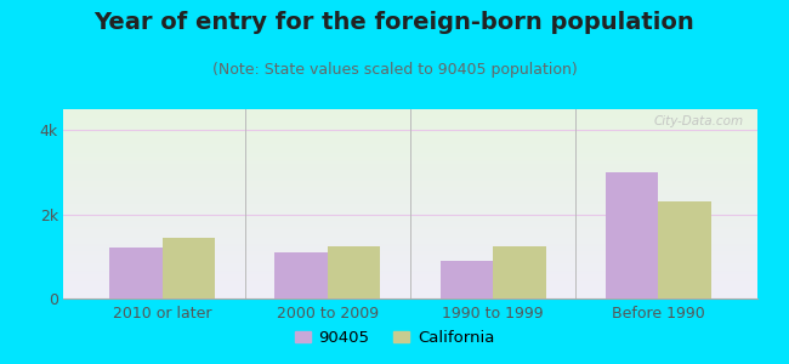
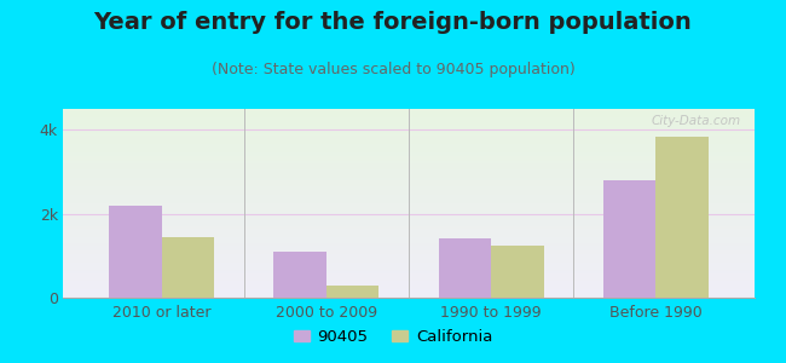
90405/2010 or later: 1.2k -> 2.2k
California/2000 to 2009: 1.25k -> 0.30k
90405/1990 to 1999: 0.9k -> 1.4k
90405/Before 1990: 3.0k -> 2.8k
California/Before 1990: 2.30k -> 3.85k
